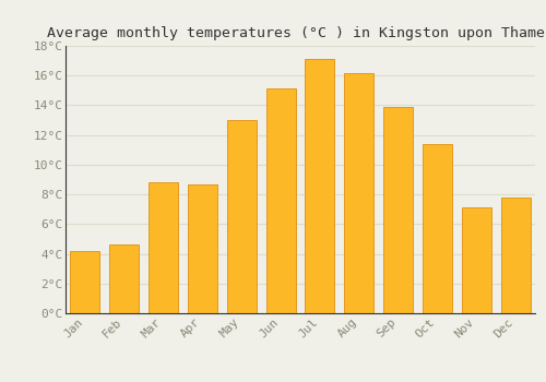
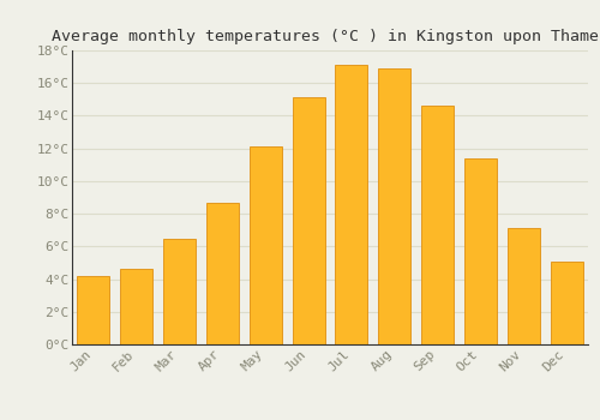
Mar: 8.8°C -> 6.5°C
May: 13.0°C -> 12.1°C
Aug: 16.2°C -> 16.9°C
Sep: 13.9°C -> 14.6°C
Dec: 7.8°C -> 5.1°C
